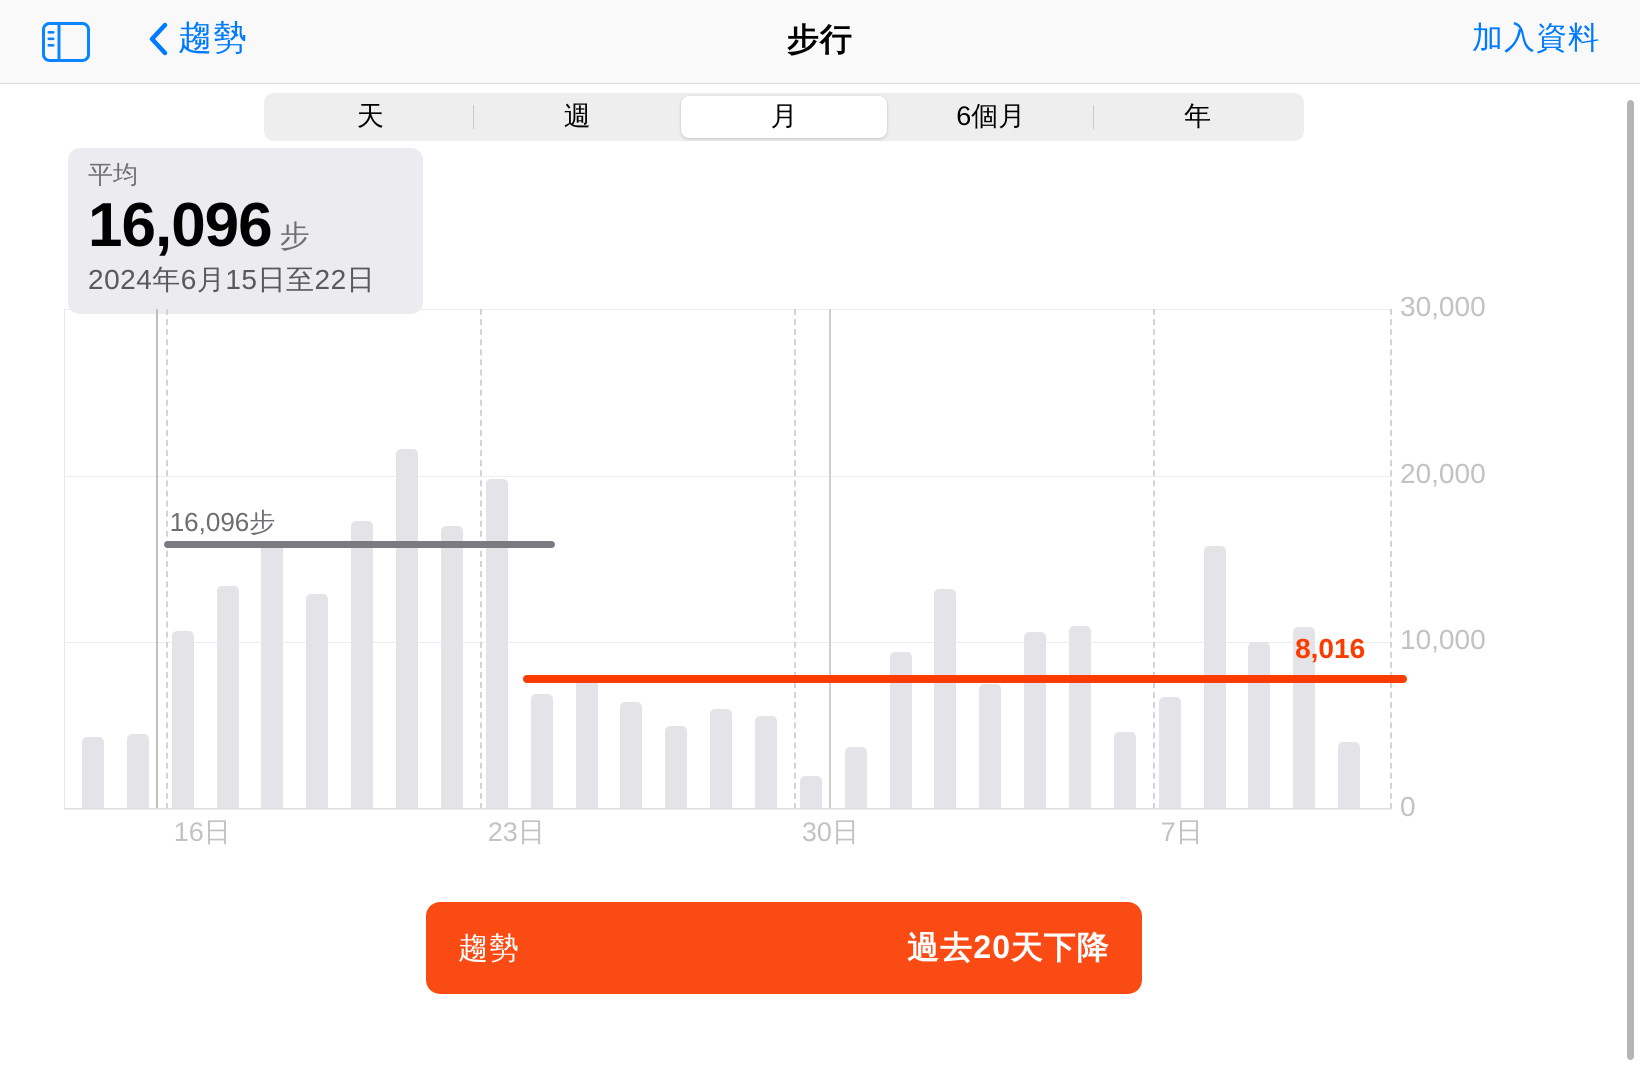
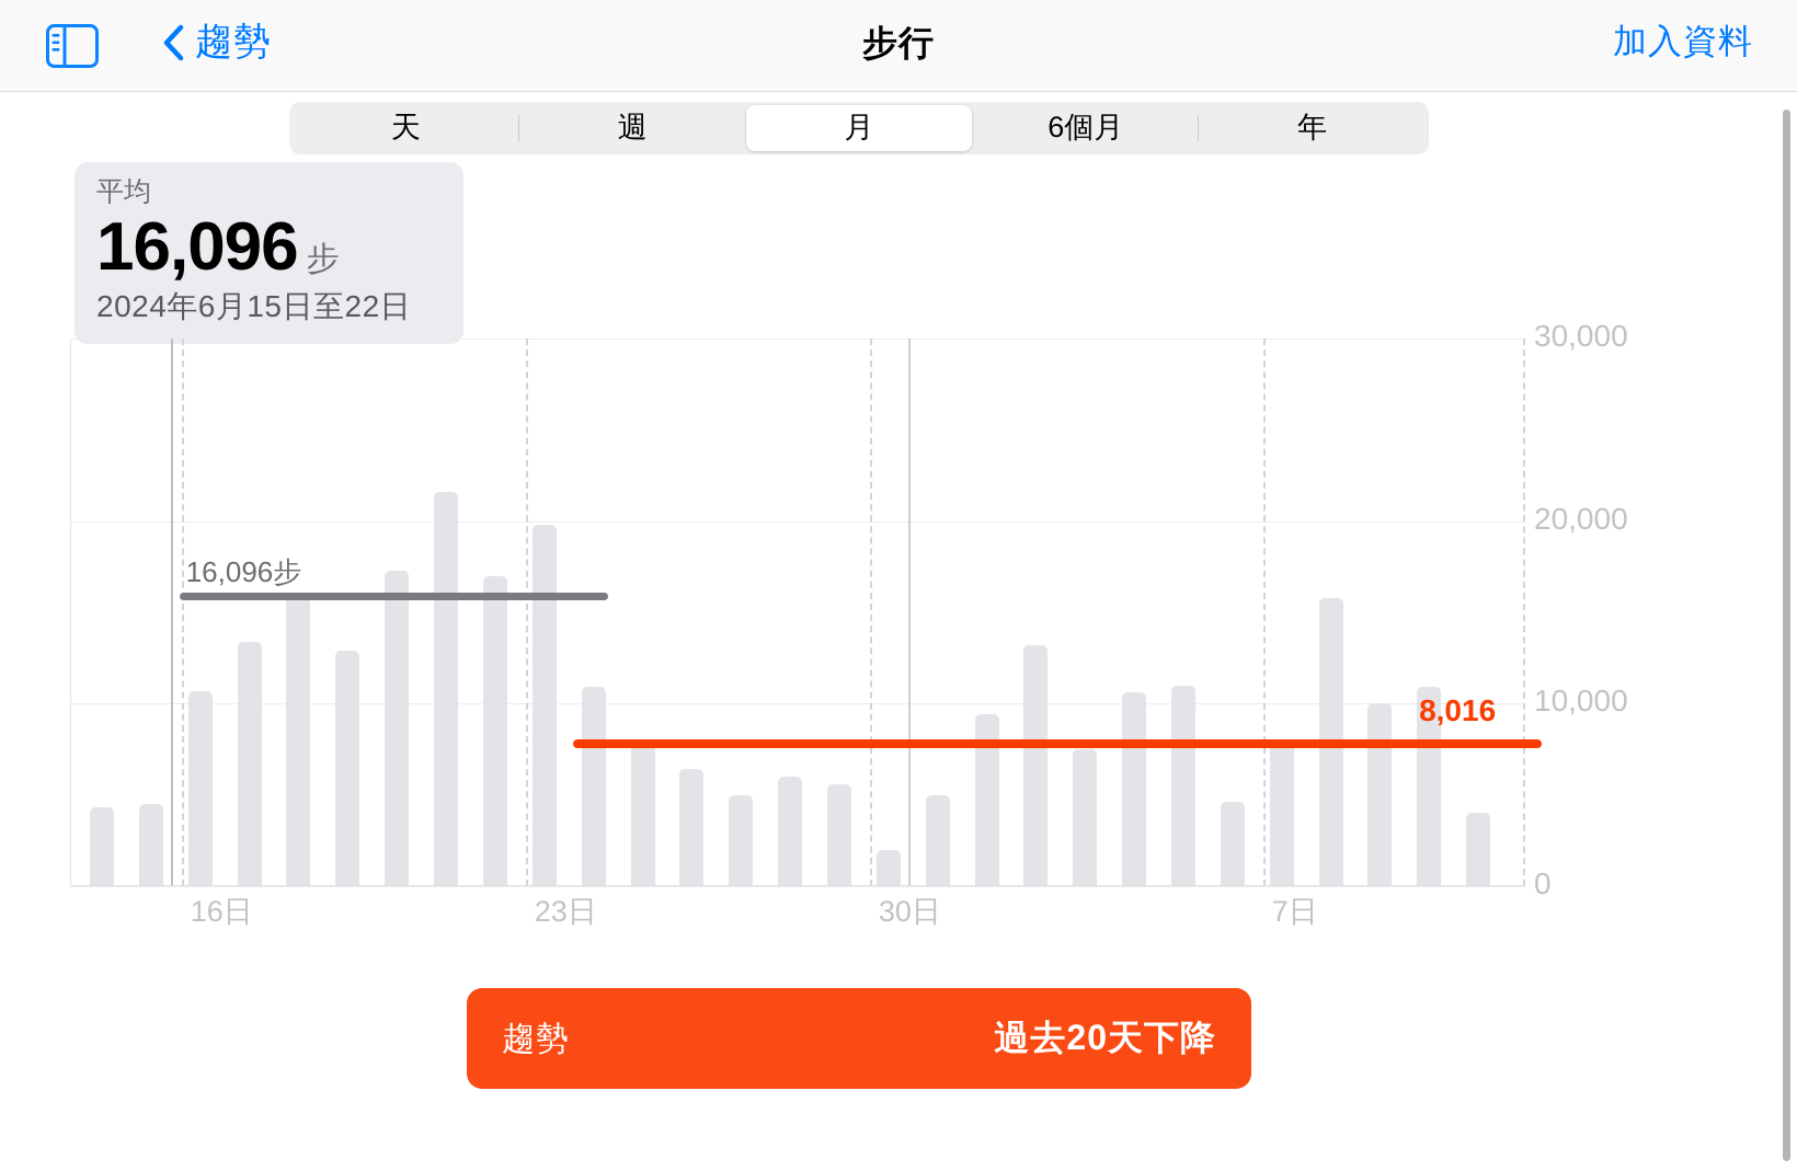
23日: 6900 -> 10900
30日: 3700 -> 5000
7日: 6700 -> 7800
